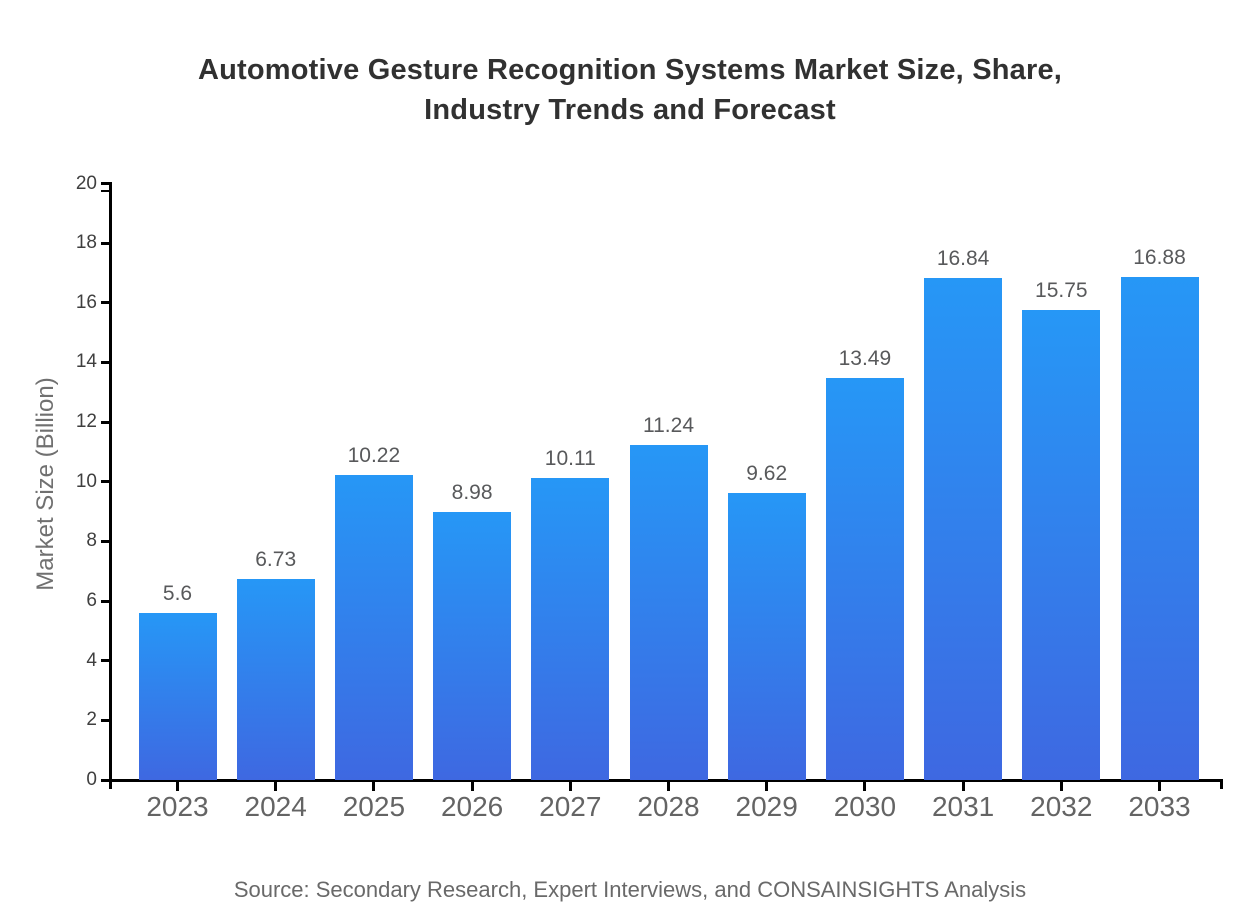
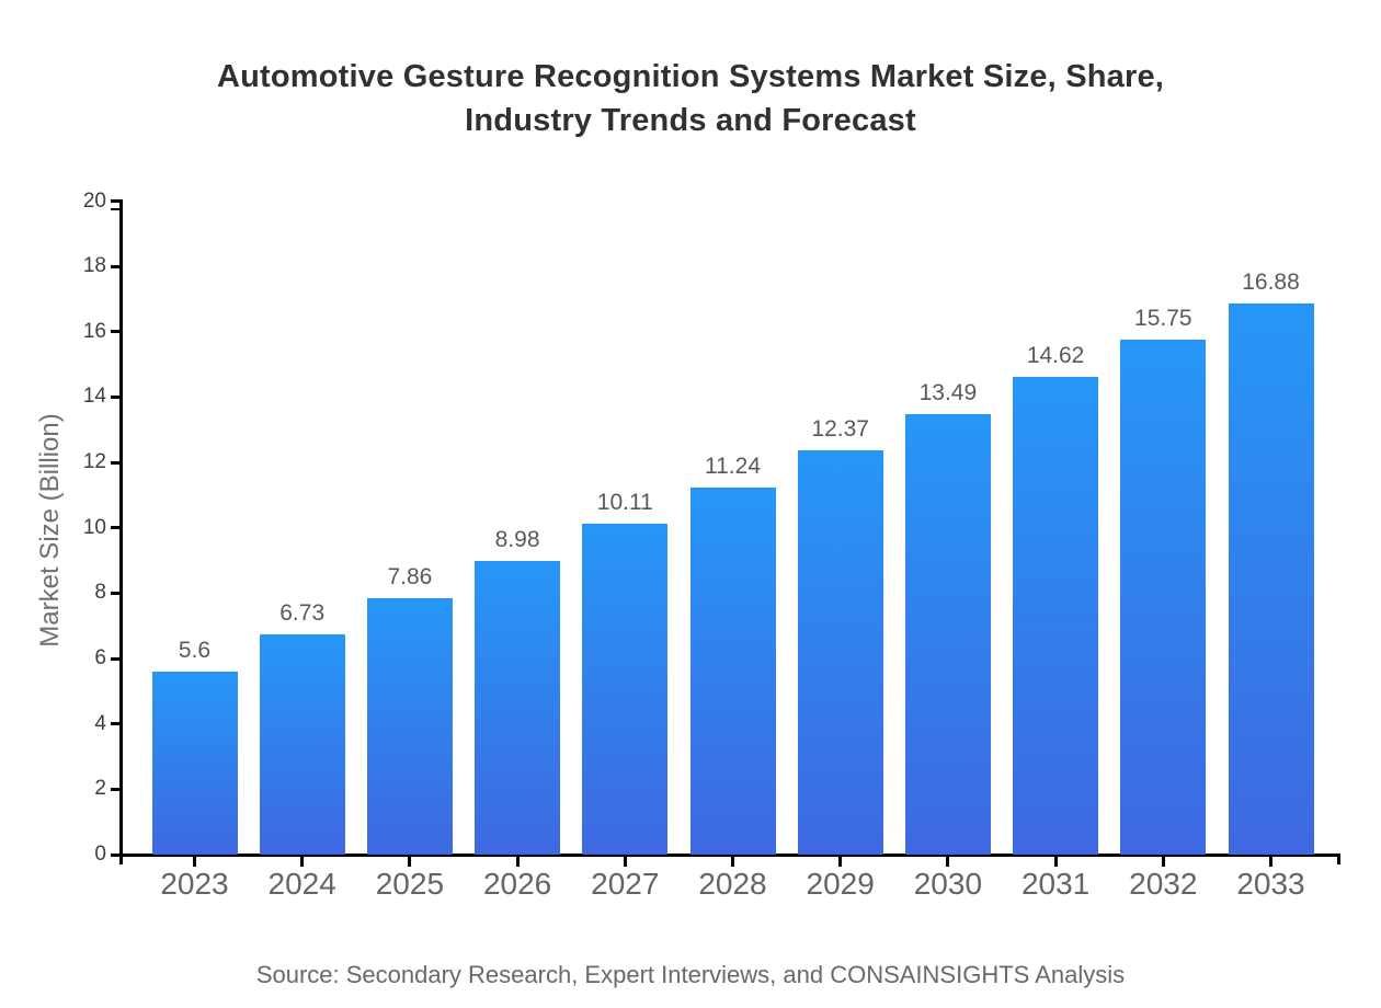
2025: 10.22 -> 7.86
2029: 9.62 -> 12.37
2031: 16.84 -> 14.62
